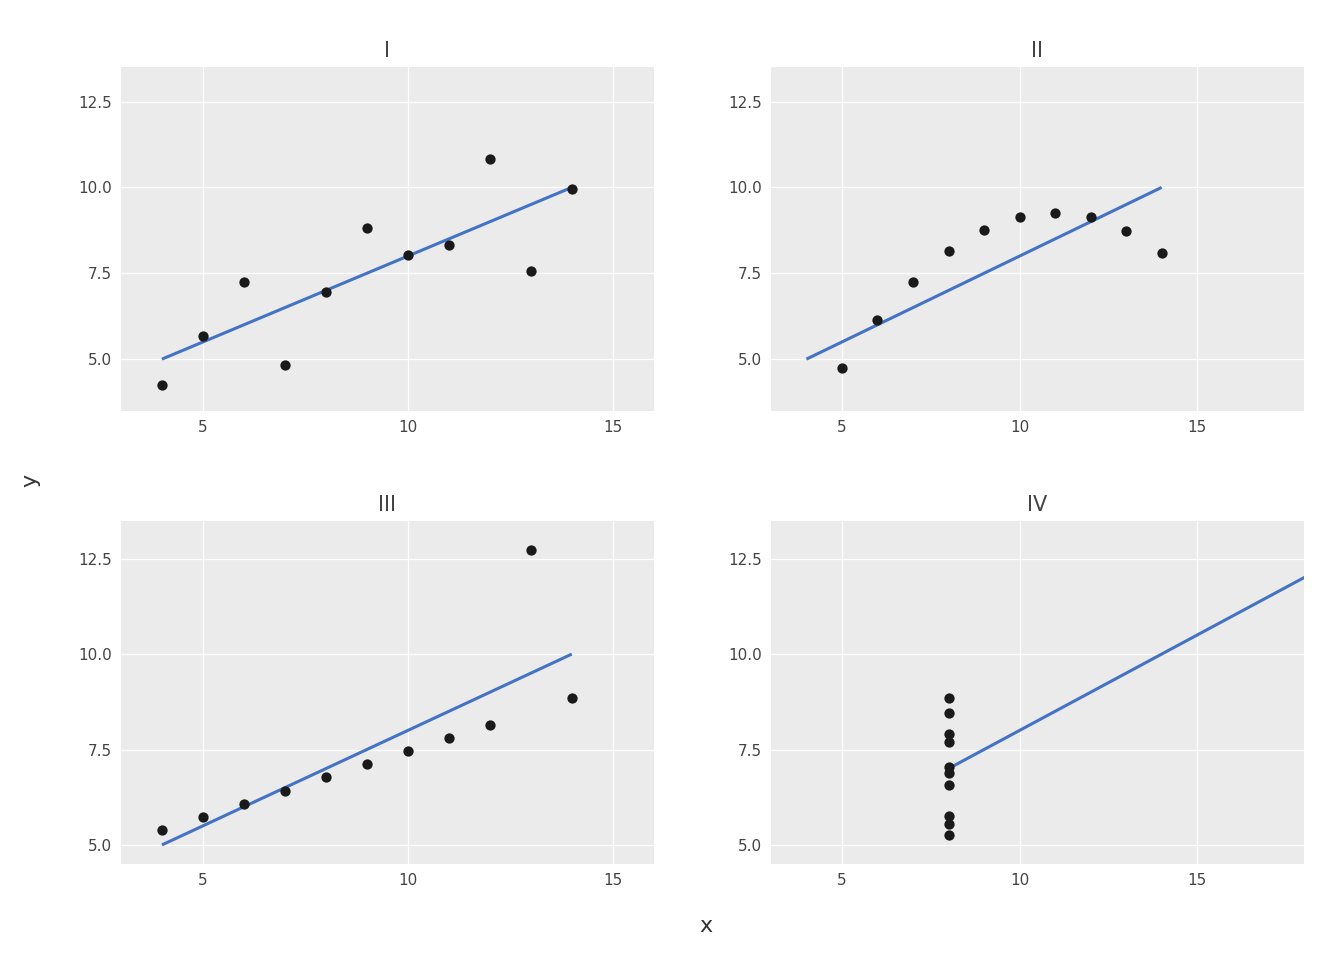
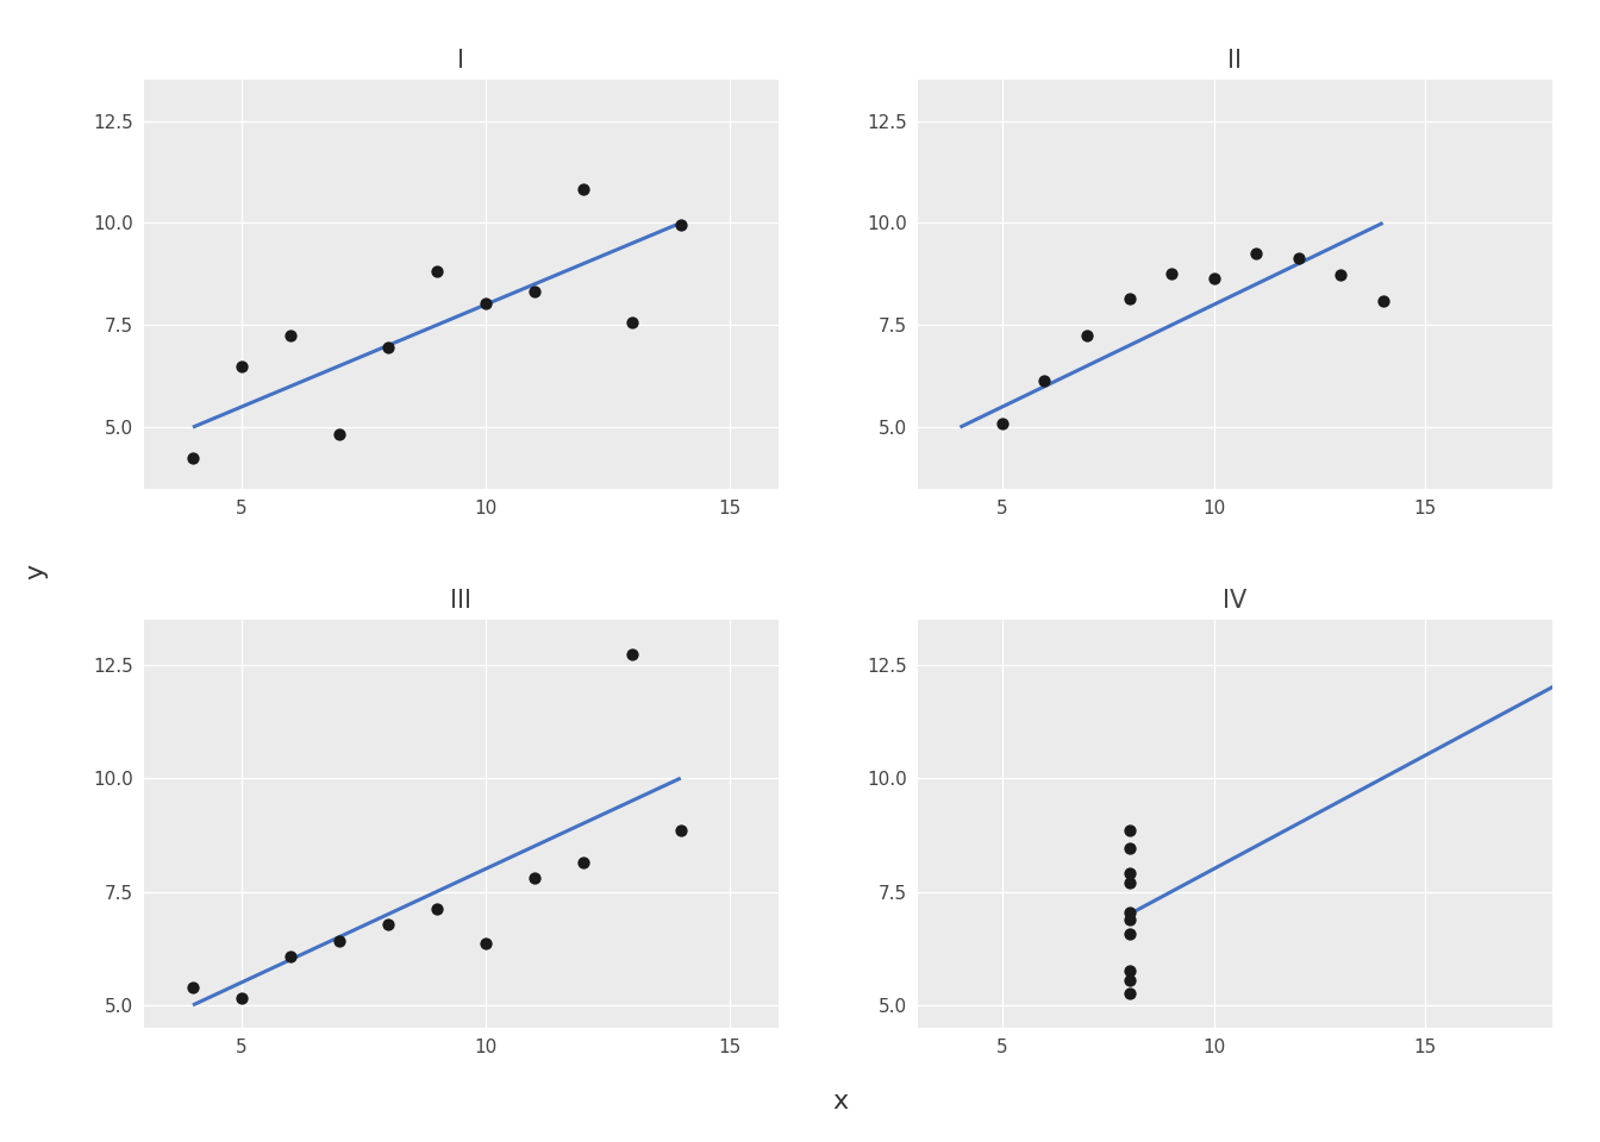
I/5: 5.68 -> 6.50
II/5: 4.74 -> 5.10
II/10: 9.14 -> 8.65
III/5: 5.73 -> 5.15
III/10: 7.46 -> 6.35
